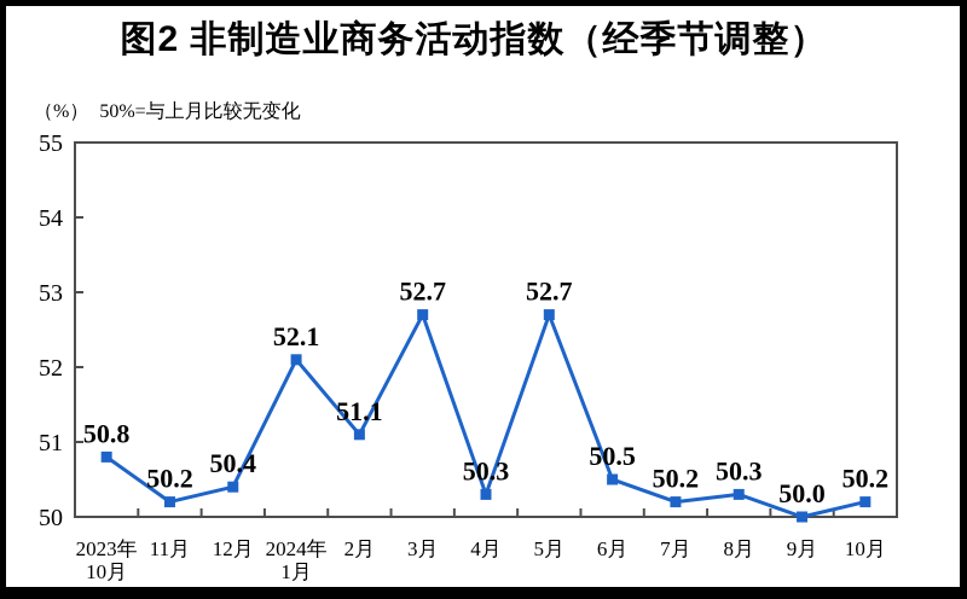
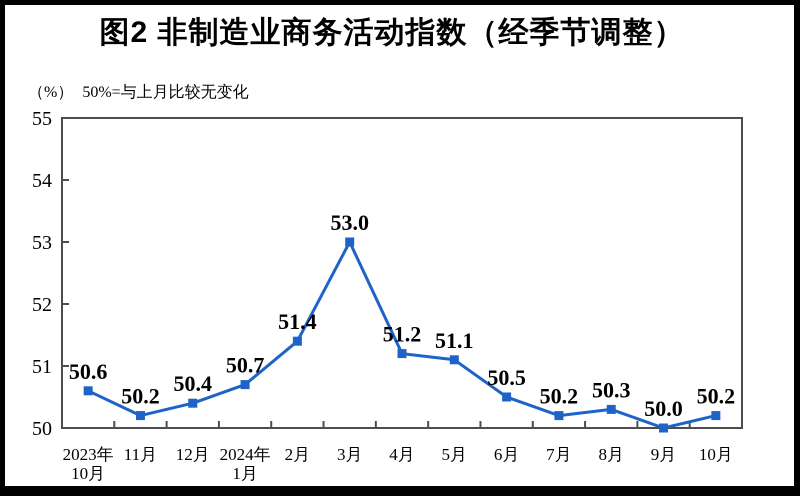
2023年 10月: 50.8 -> 50.6
2024年 1月: 52.1 -> 50.7
2月: 51.1 -> 51.4
3月: 52.7 -> 53.0
4月: 50.3 -> 51.2
5月: 52.7 -> 51.1
